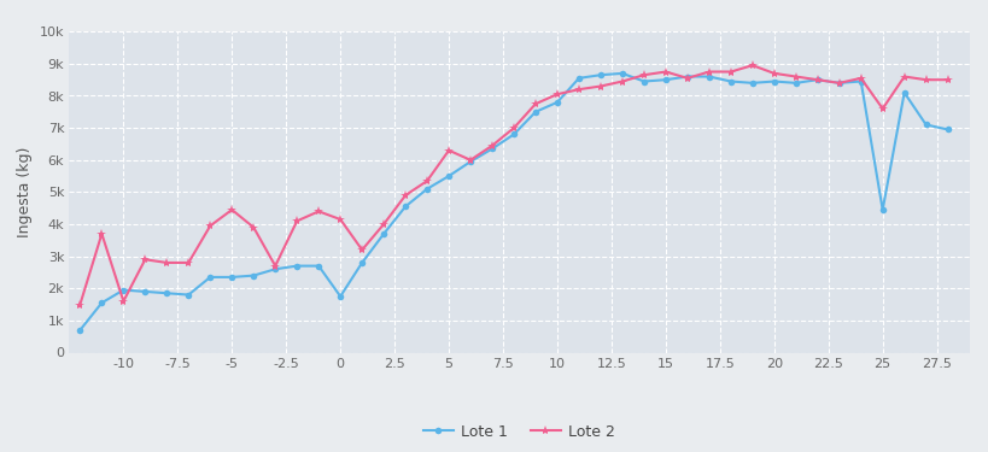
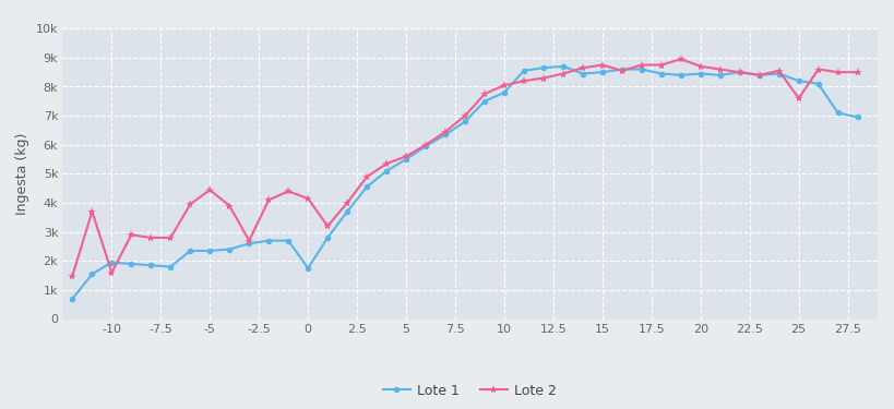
Lote 2/5: 6.30k -> 5.60k
Lote 1/25: 4.45k -> 8.20k
